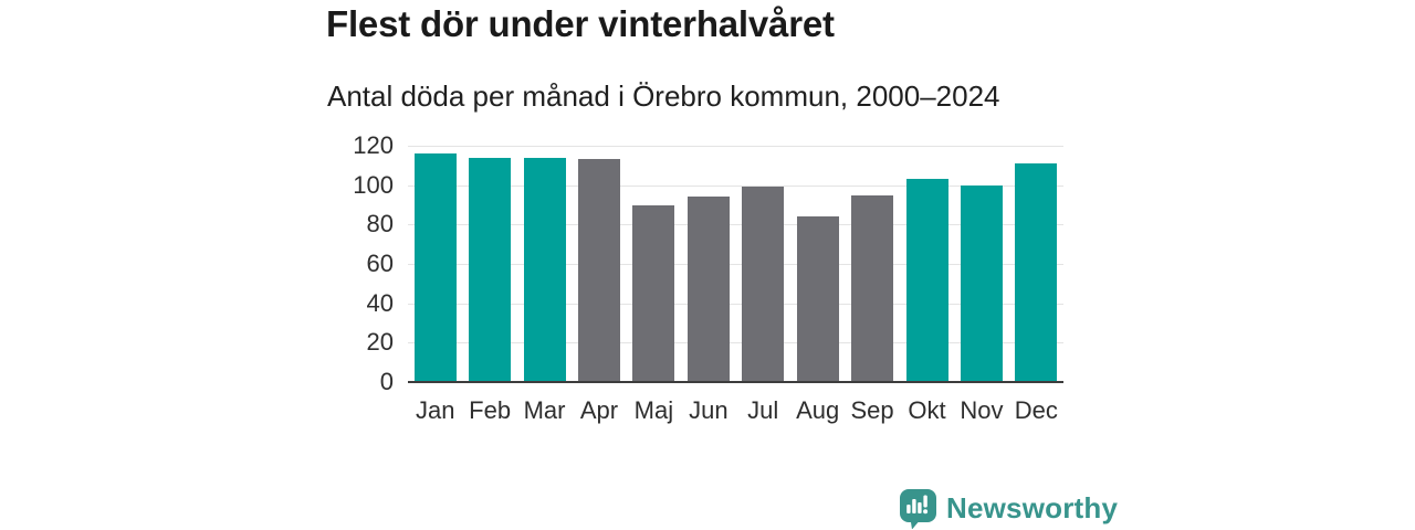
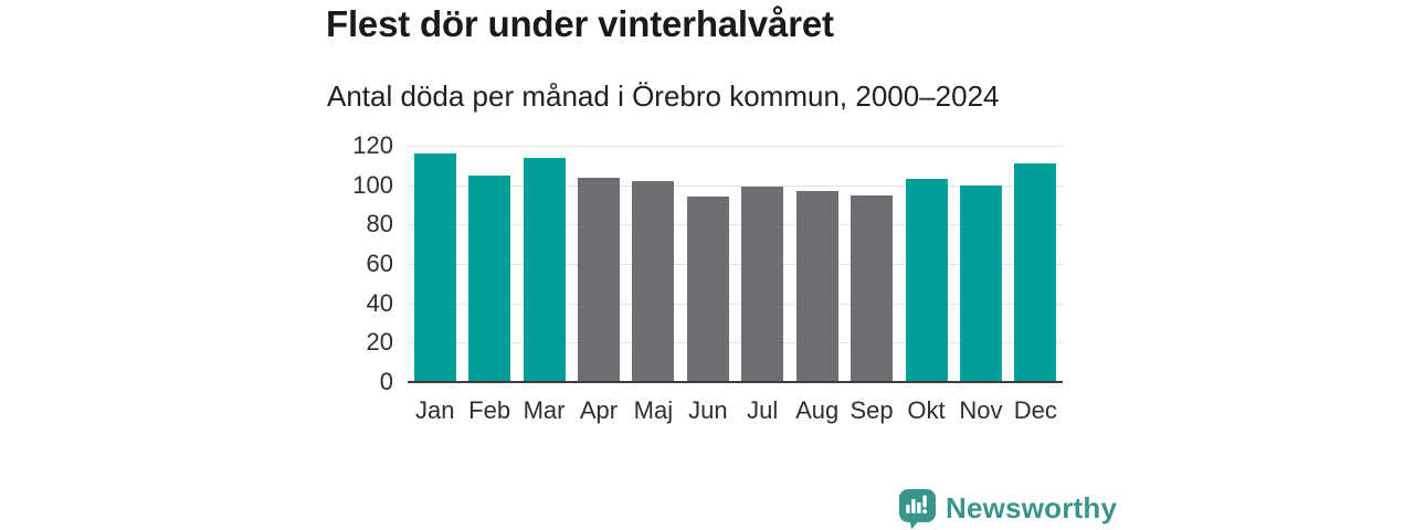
Feb: 114 -> 105
Apr: 113 -> 104
Maj: 90 -> 102
Aug: 84 -> 97
